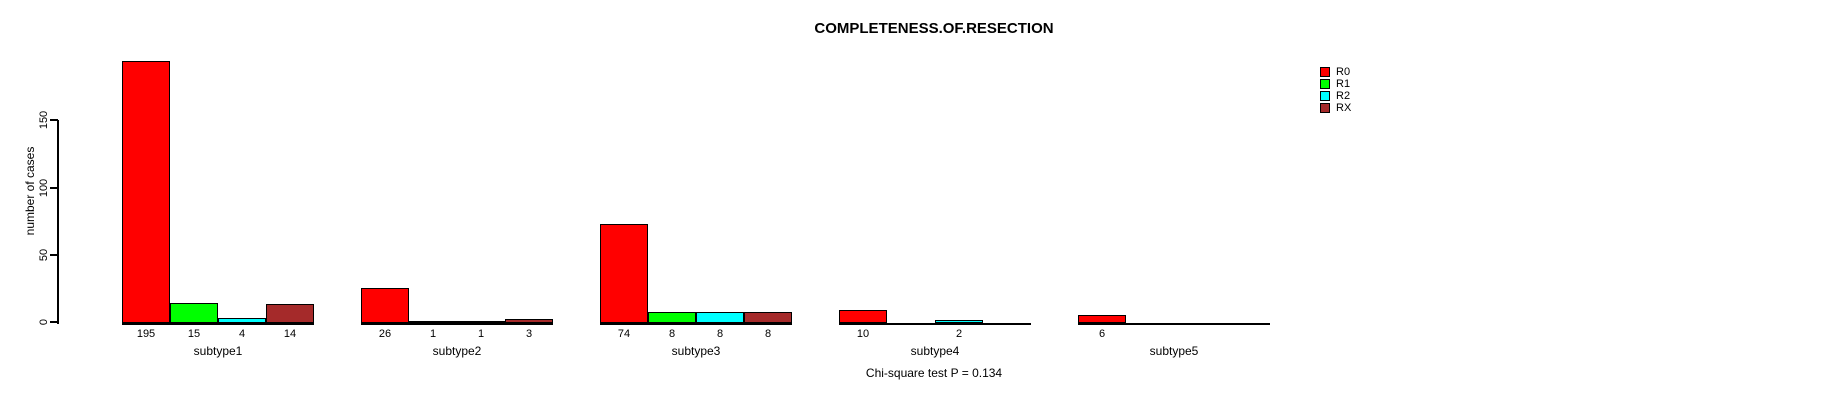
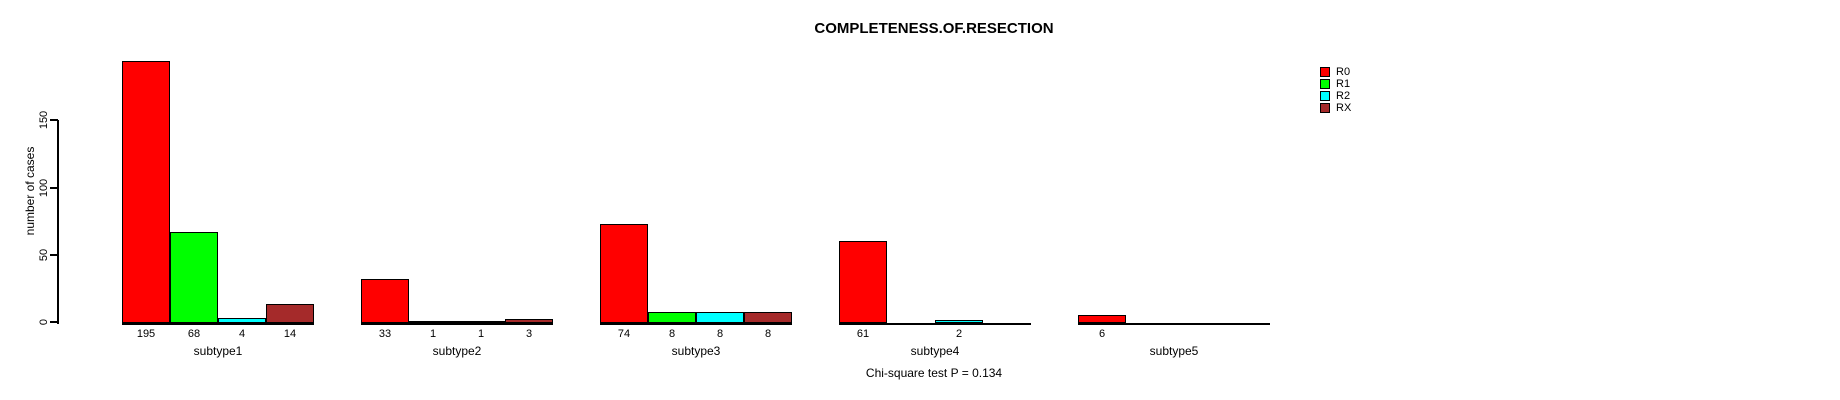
R1/subtype1: 15 -> 68
R0/subtype2: 26 -> 33
R0/subtype4: 10 -> 61
